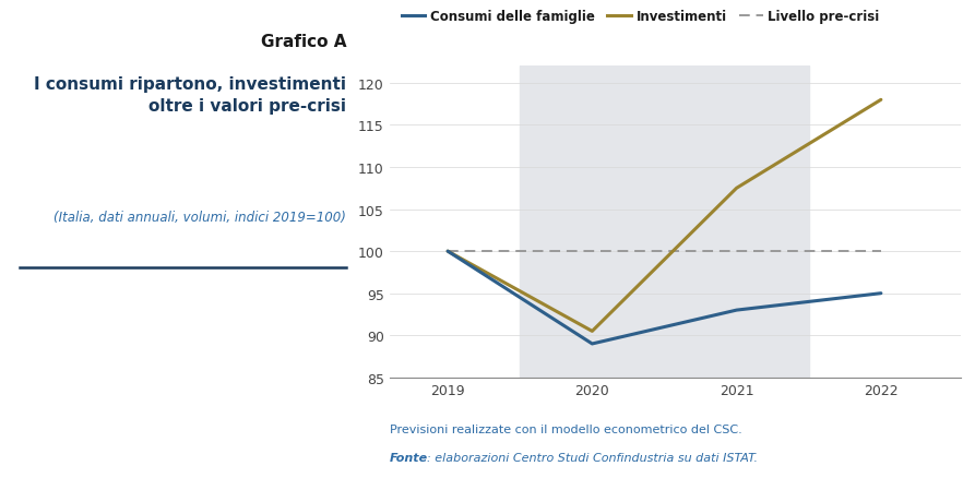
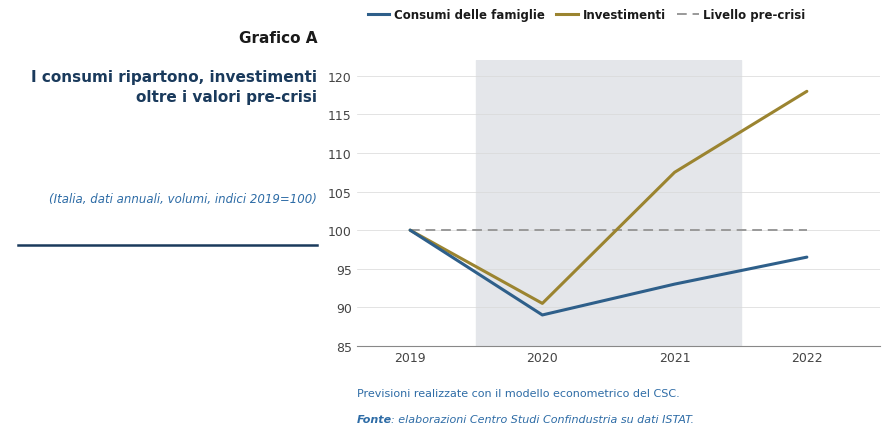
Consumi delle famiglie/2022: 95.0 -> 96.5
